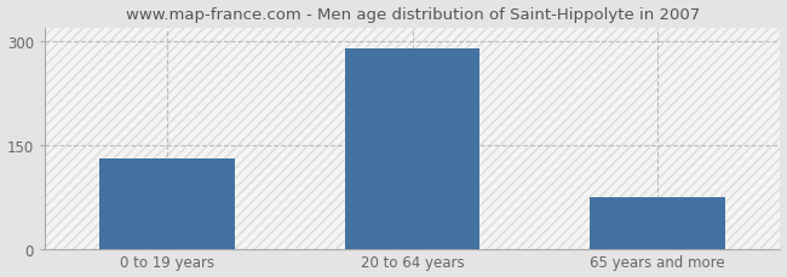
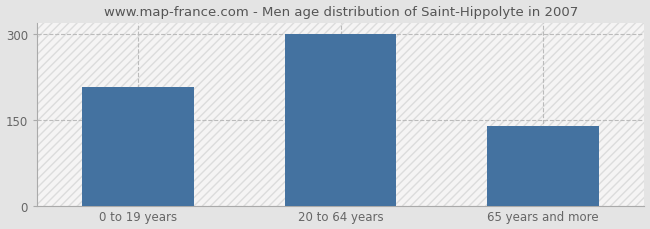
0 to 19 years: 130 -> 208
20 to 64 years: 290 -> 300
65 years and more: 75 -> 140
